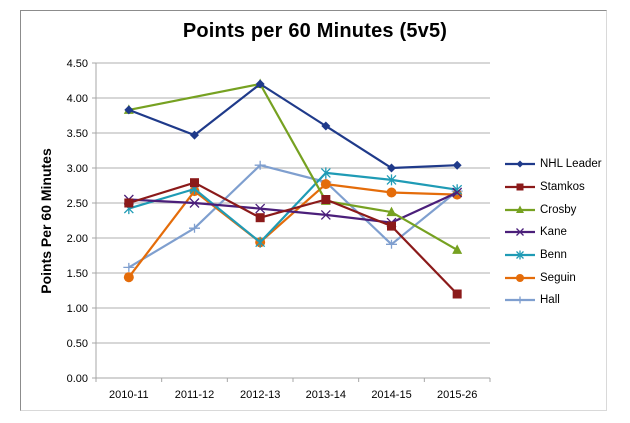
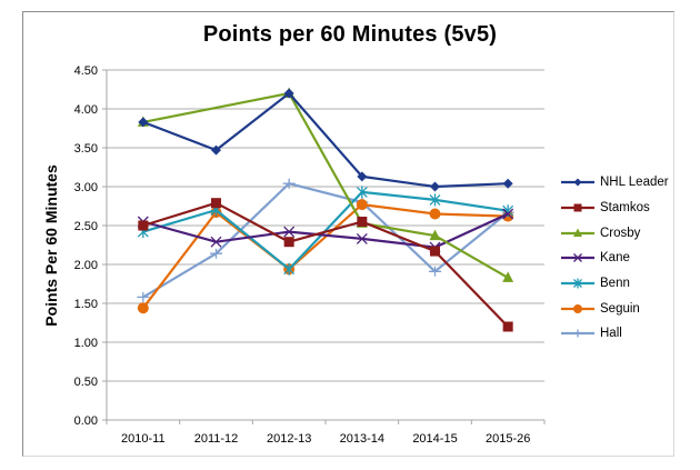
Kane/2011-12: 2.5 -> 2.3
NHL Leader/2013-14: 3.6 -> 3.1
